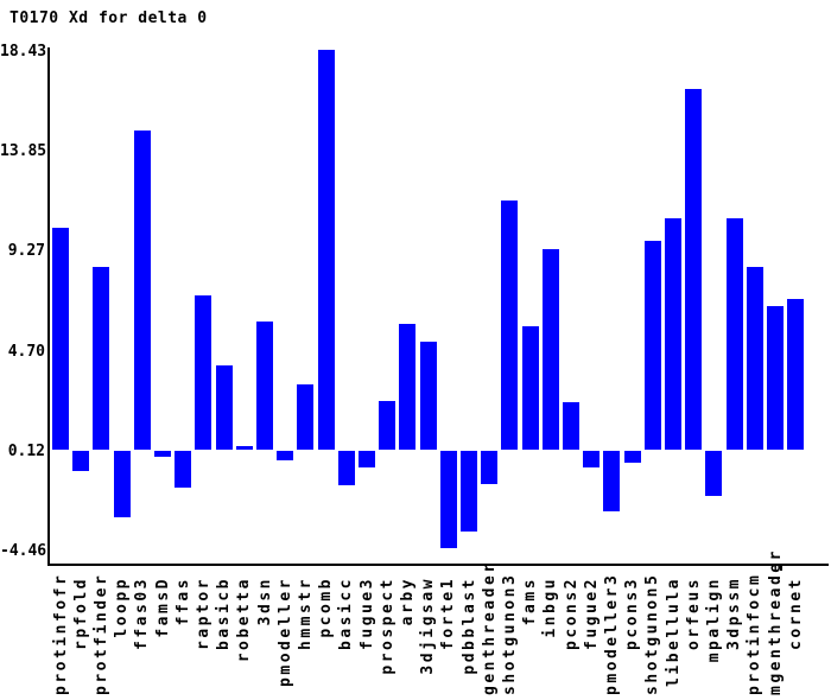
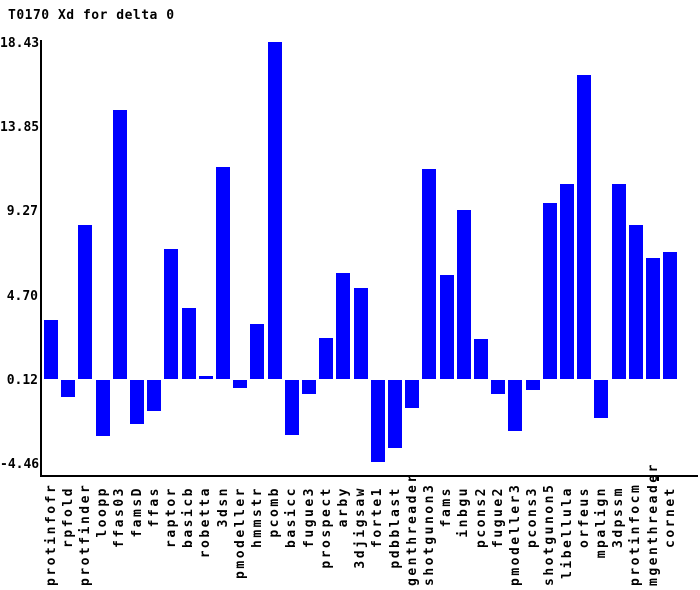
protinfofr: 10.2 -> 3.2
famsD: -0.3 -> -2.4
3dsn: 5.9 -> 11.6
basicc: -1.6 -> -3.0
